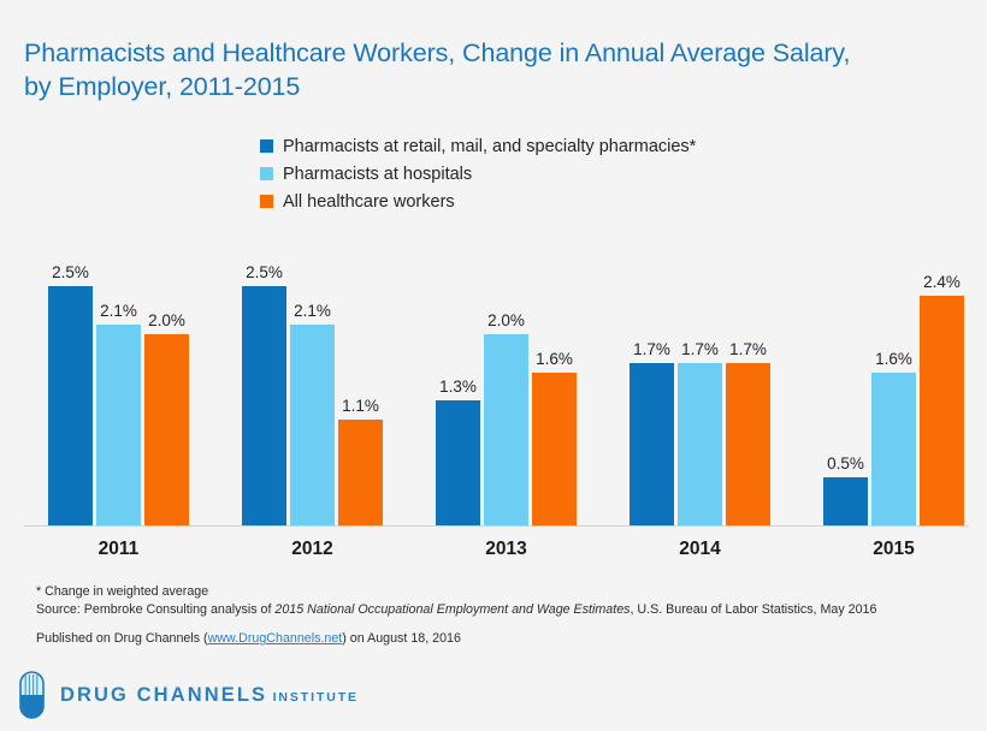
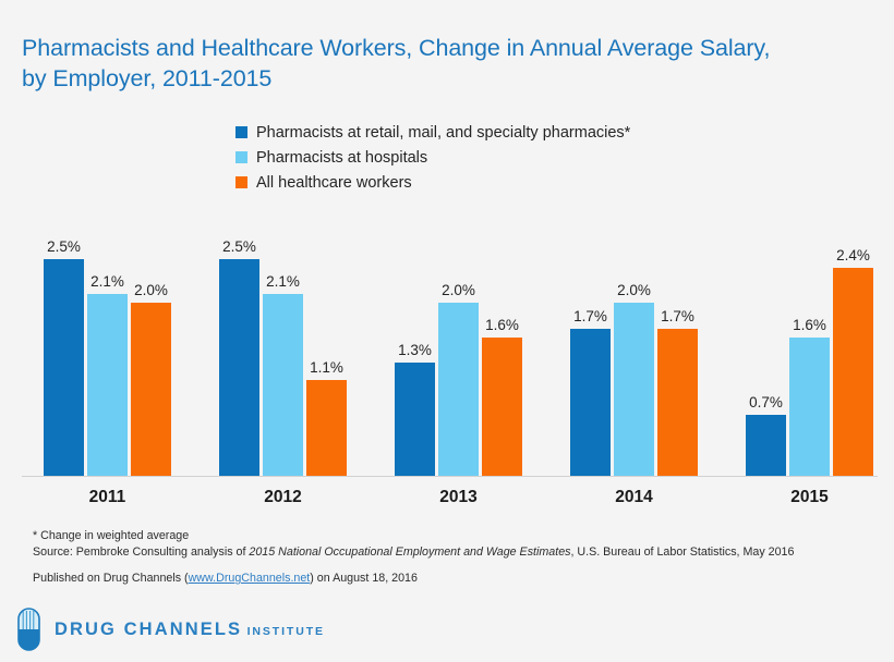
Pharmacists at hospitals/2014: 1.7% -> 2.0%
Pharmacists at retail, mail, and specialty pharmacies*/2015: 0.5% -> 0.7%
